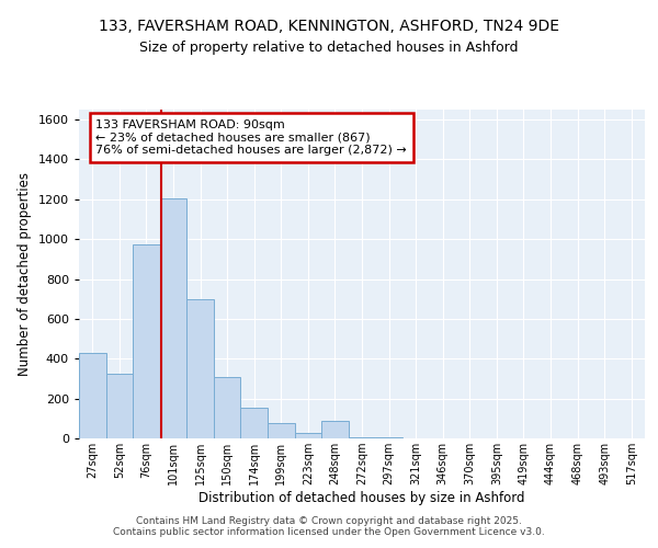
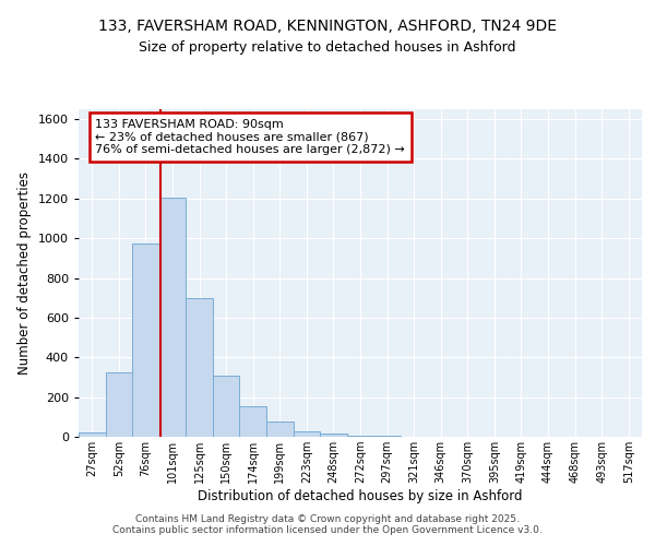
27sqm: 430 -> 20
248sqm: 90 -> 20
